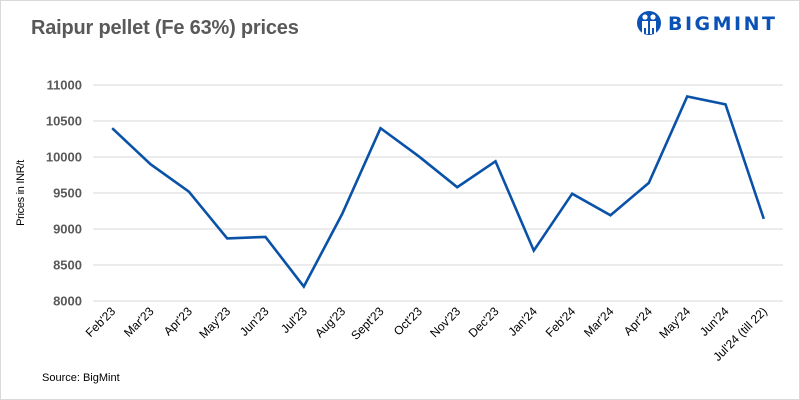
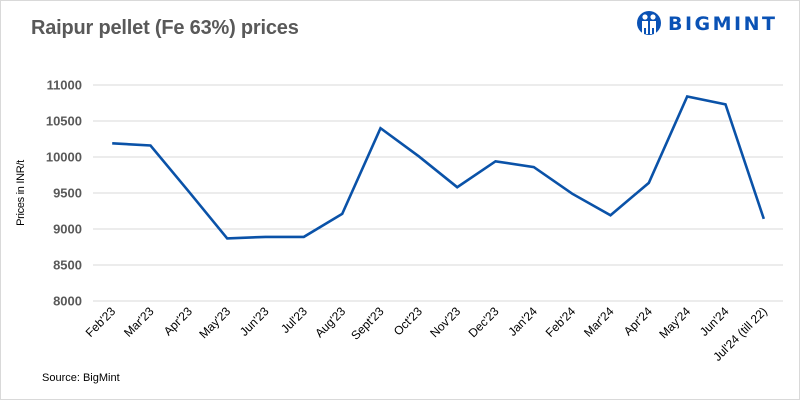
Feb'23: 10400 -> 10200
Mar'23: 9900 -> 10200
Jul'23: 8200 -> 8900
Jan'24: 8700 -> 9900
